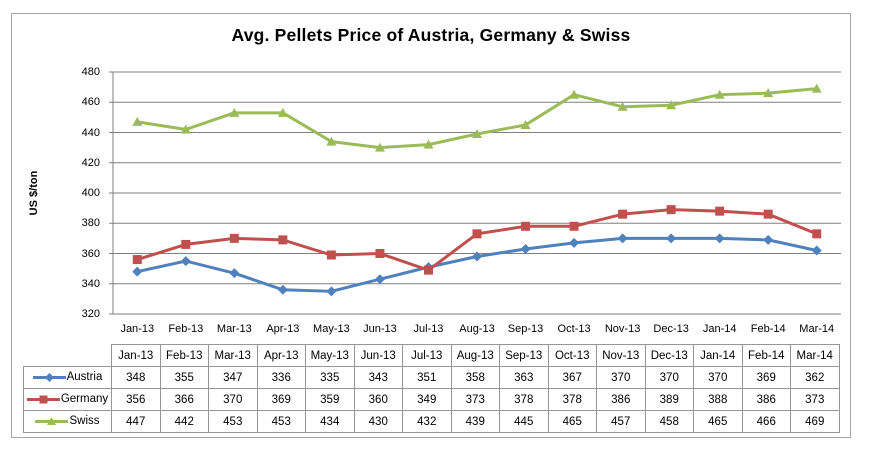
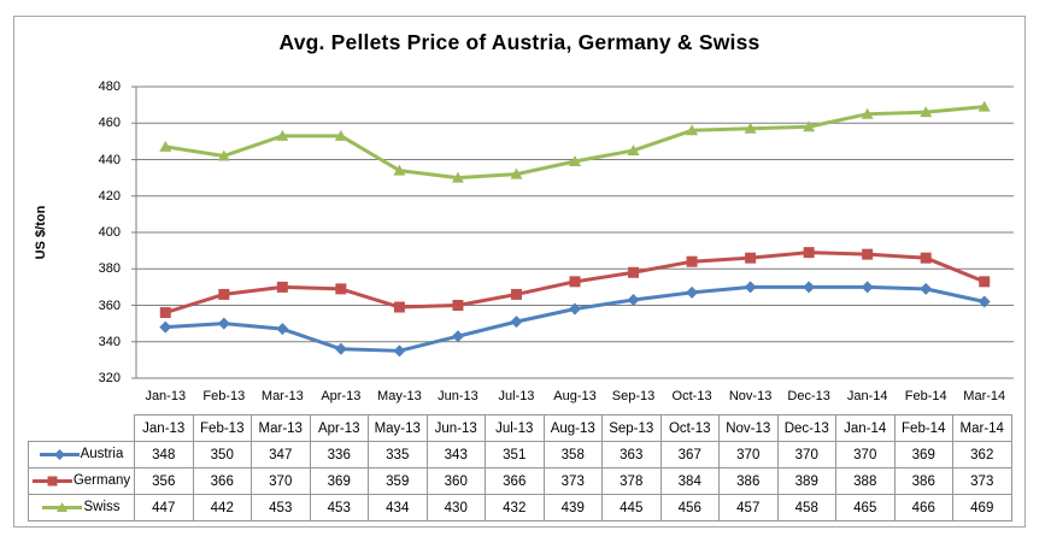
Austria/Feb-13: 355 -> 350
Germany/Jul-13: 349 -> 366
Germany/Oct-13: 378 -> 384
Swiss/Oct-13: 465 -> 456
